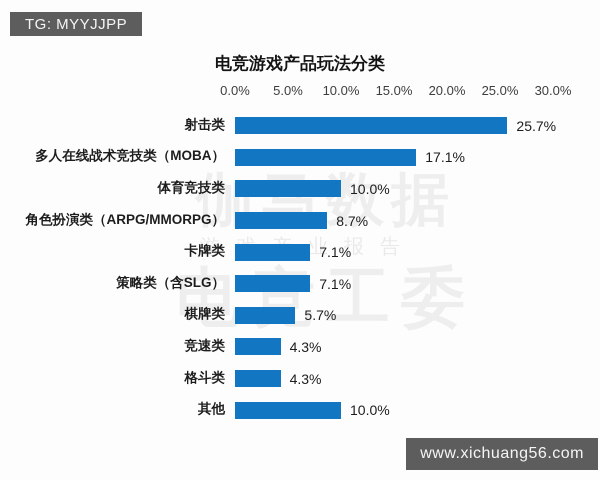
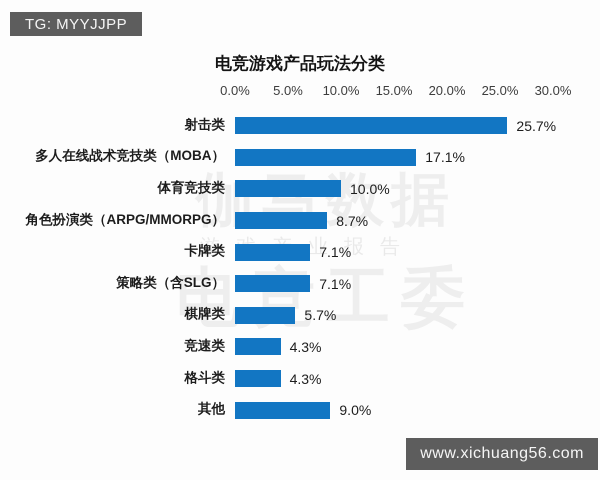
其他: 10.0% -> 9.0%
